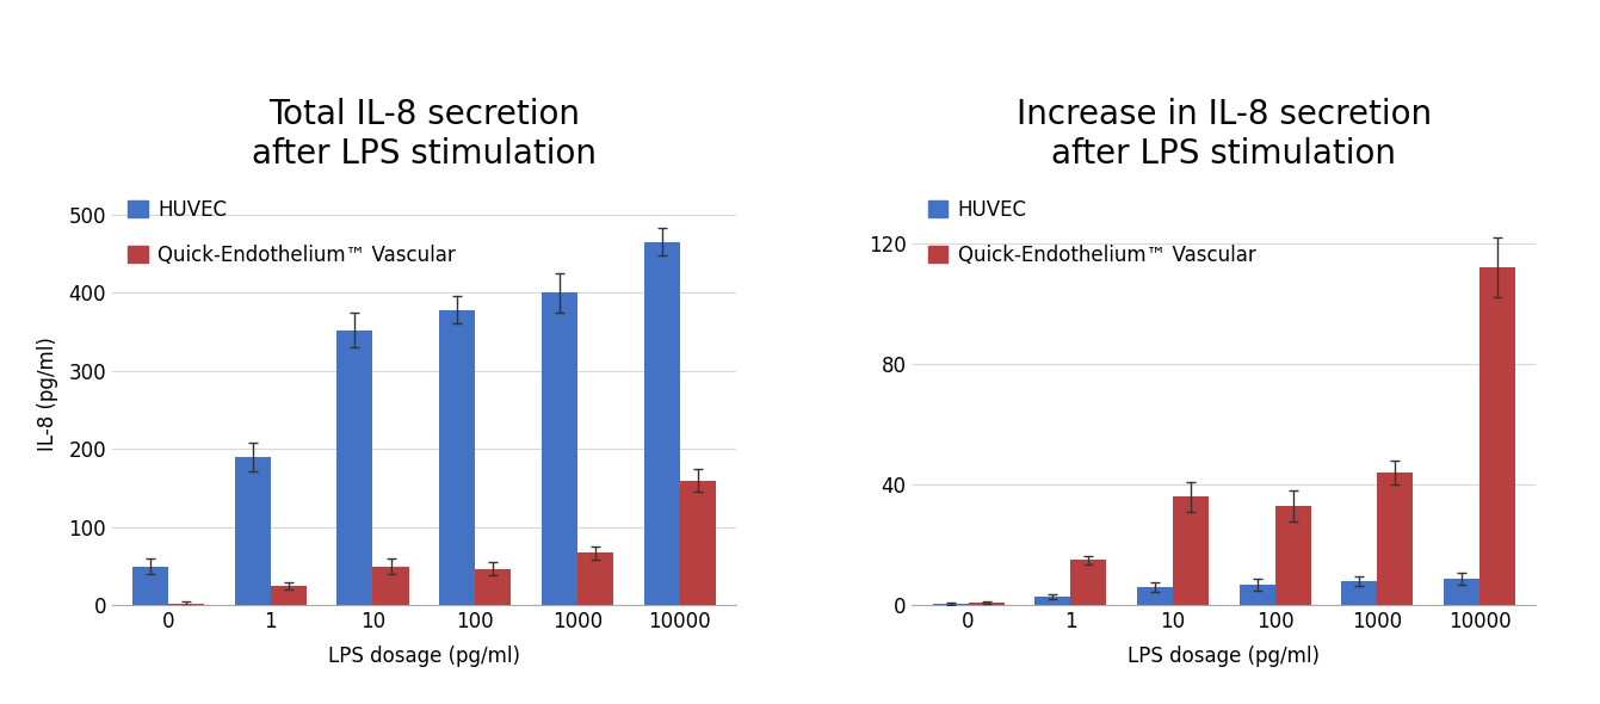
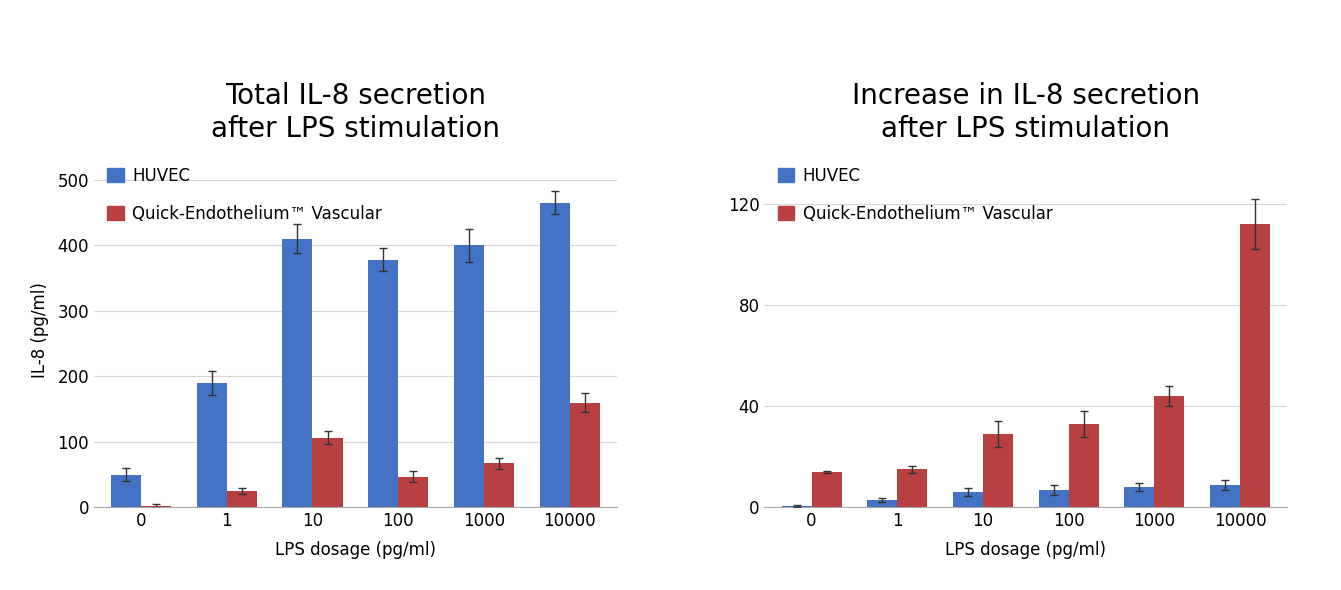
Total IL-8 secretion after LPS stimulation/HUVEC/10: 352 -> 410
Total IL-8 secretion after LPS stimulation/Quick-Endothelium™ Vascular/10: 50 -> 106
Increase in IL-8 secretion after LPS stimulation/Quick-Endothelium™ Vascular/0: 1 -> 14
Increase in IL-8 secretion after LPS stimulation/Quick-Endothelium™ Vascular/10: 36 -> 29
